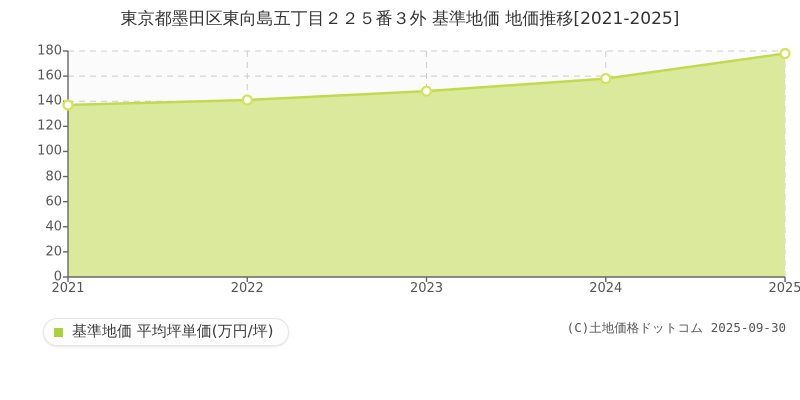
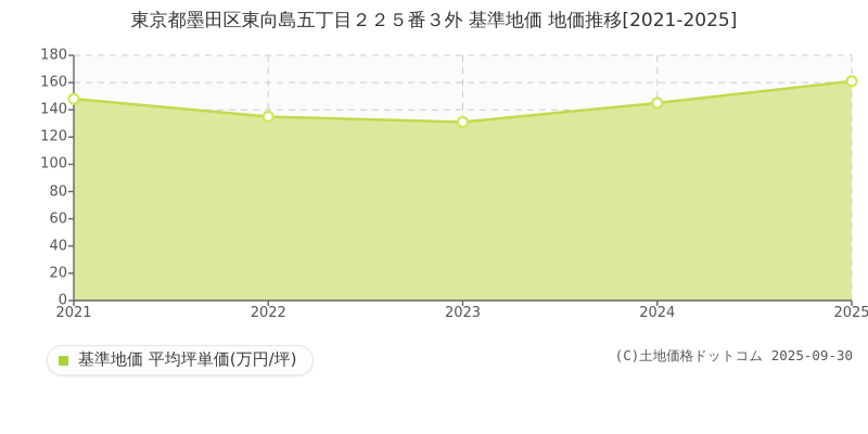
2021: 137 -> 148
2022: 141 -> 135
2023: 148 -> 131
2024: 158 -> 145
2025: 178 -> 161
